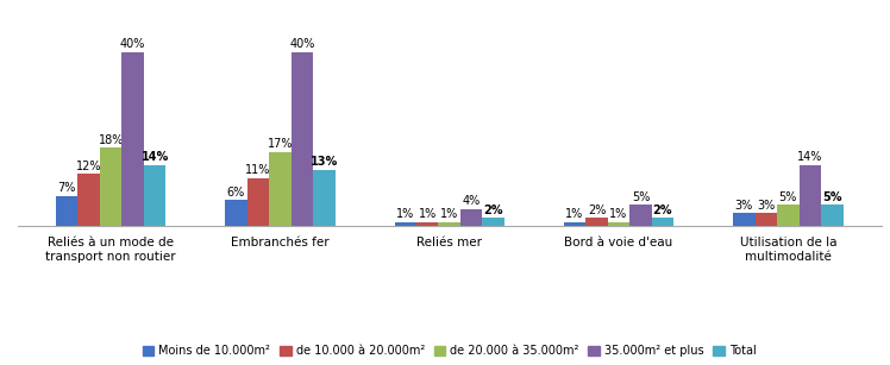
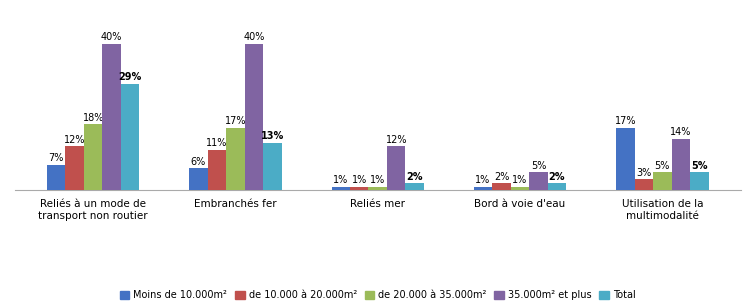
Total/Reliés à un mode de transport non routier: 14% -> 29%
35.000m² et plus/Reliés mer: 4% -> 12%
Moins de 10.000m²/Utilisation de la multimodalité: 3% -> 17%
